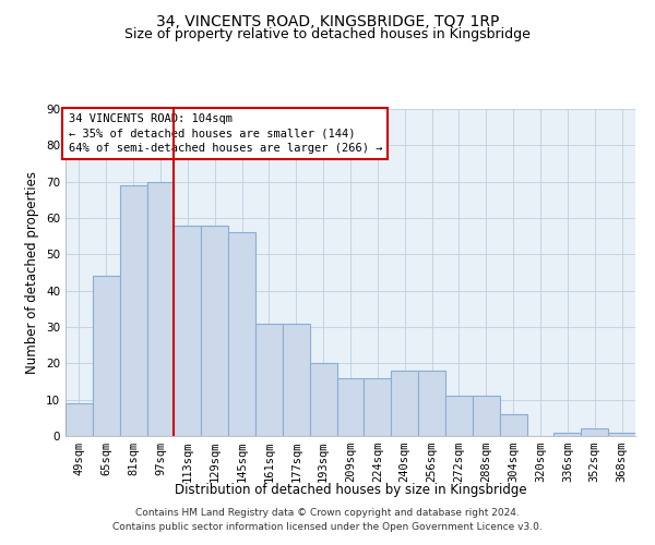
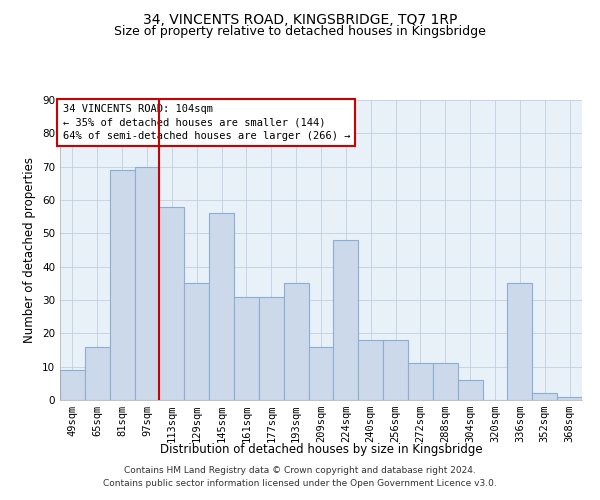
65sqm: 44 -> 16
129sqm: 58 -> 35
193sqm: 20 -> 35
224sqm: 16 -> 48
336sqm: 1 -> 35
